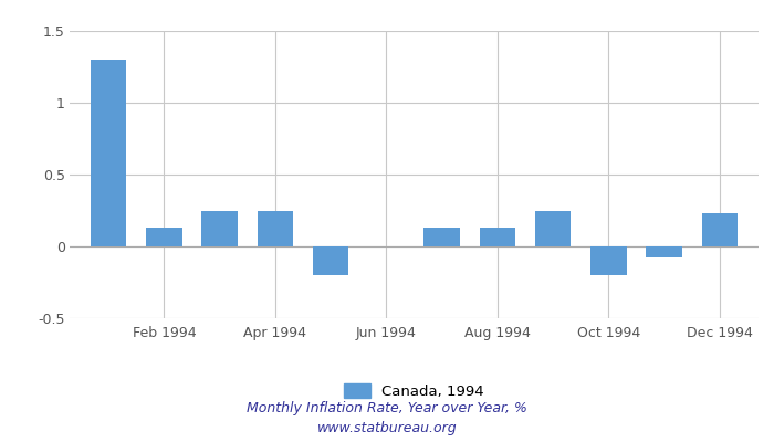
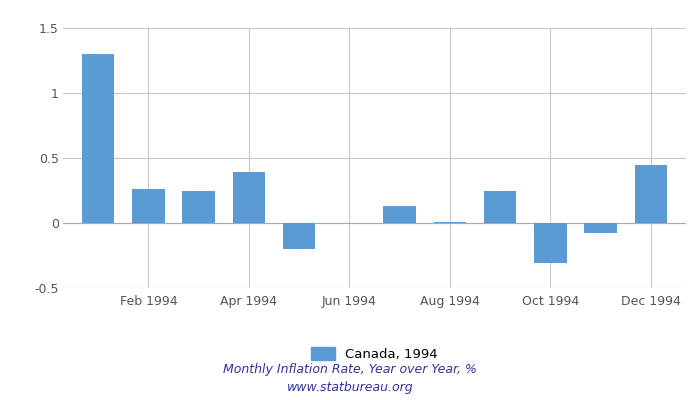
Feb 1994: 0.13 -> 0.26
Apr 1994: 0.25 -> 0.39
Aug 1994: 0.13 -> 0.01
Oct 1994: -0.20 -> -0.31
Dec 1994: 0.23 -> 0.45
